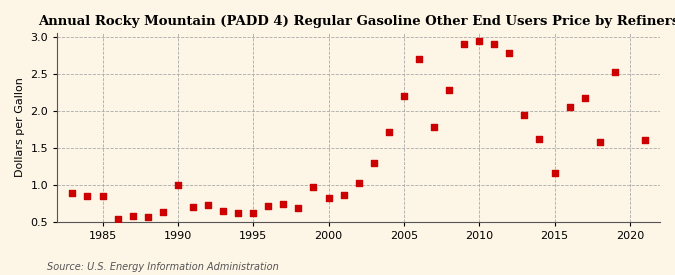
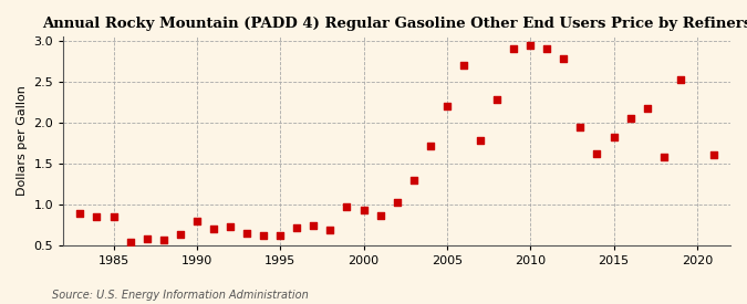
1990: 1.00 -> 0.79
2000: 0.82 -> 0.93
2015: 1.16 -> 1.82
